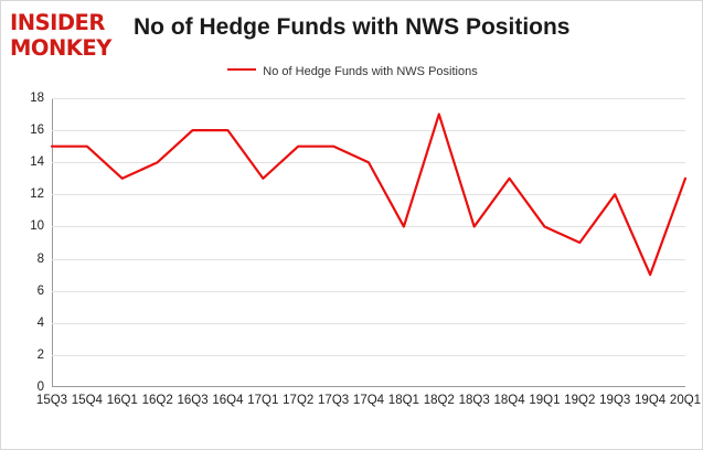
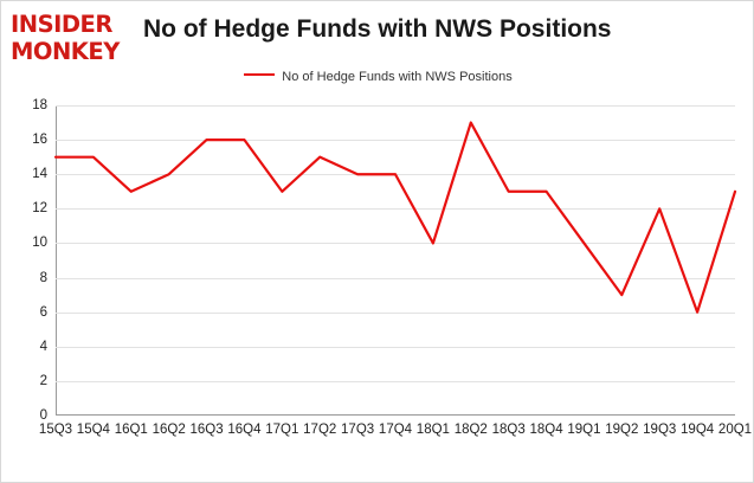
17Q3: 15 -> 14
18Q3: 10 -> 13
19Q2: 9 -> 7
19Q4: 7 -> 6
